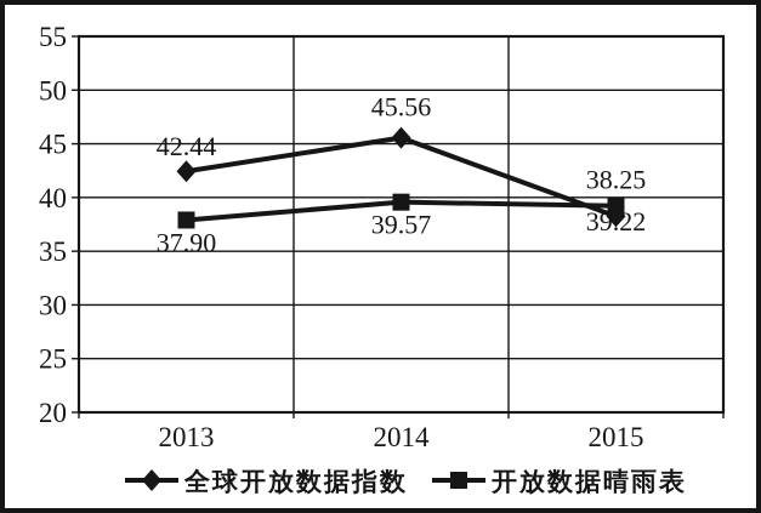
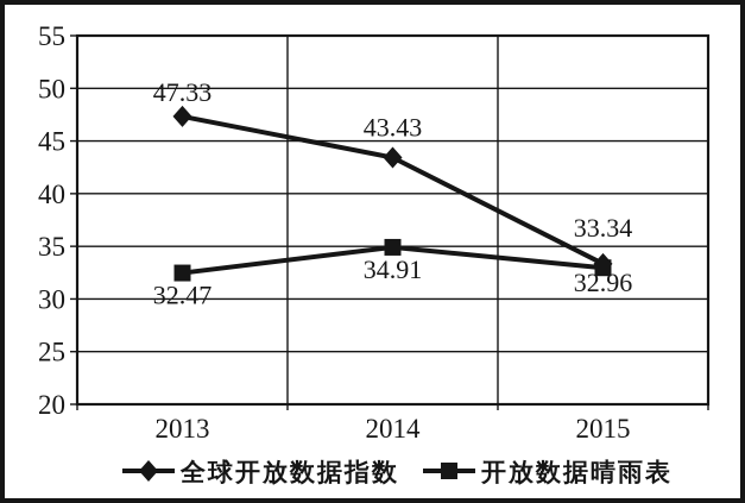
全球开放数据指数/2013: 42.44 -> 47.33
开放数据晴雨表/2013: 37.90 -> 32.47
全球开放数据指数/2014: 45.56 -> 43.43
开放数据晴雨表/2014: 39.57 -> 34.91
全球开放数据指数/2015: 38.25 -> 33.34
开放数据晴雨表/2015: 39.22 -> 32.96
